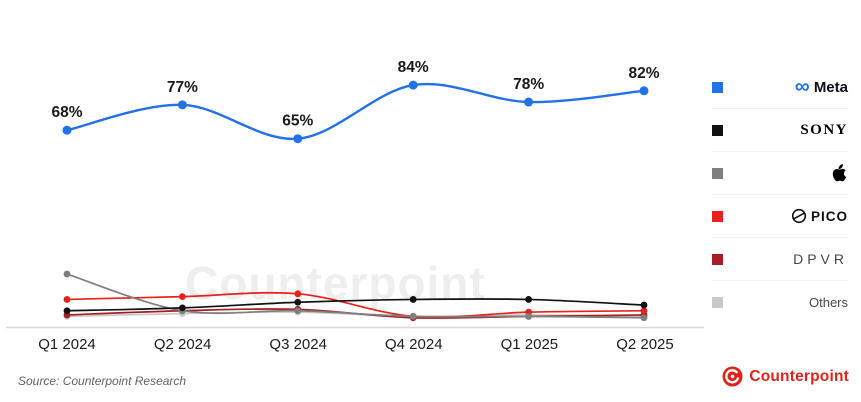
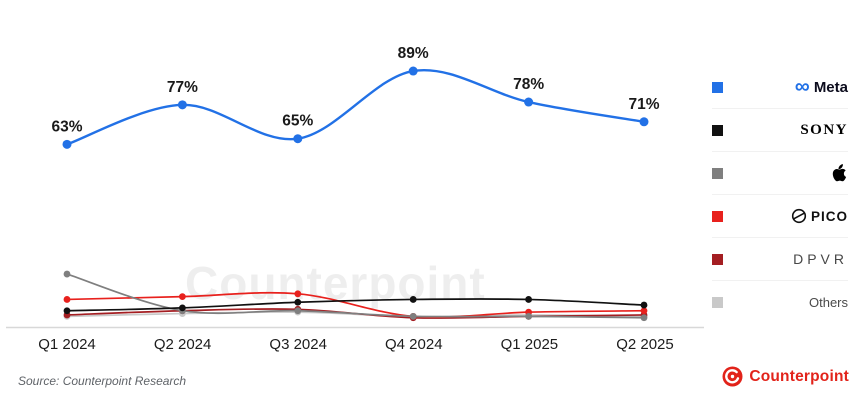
Meta/Q1 2024: 68% -> 63%
Meta/Q4 2024: 84% -> 89%
Meta/Q2 2025: 82% -> 71%
